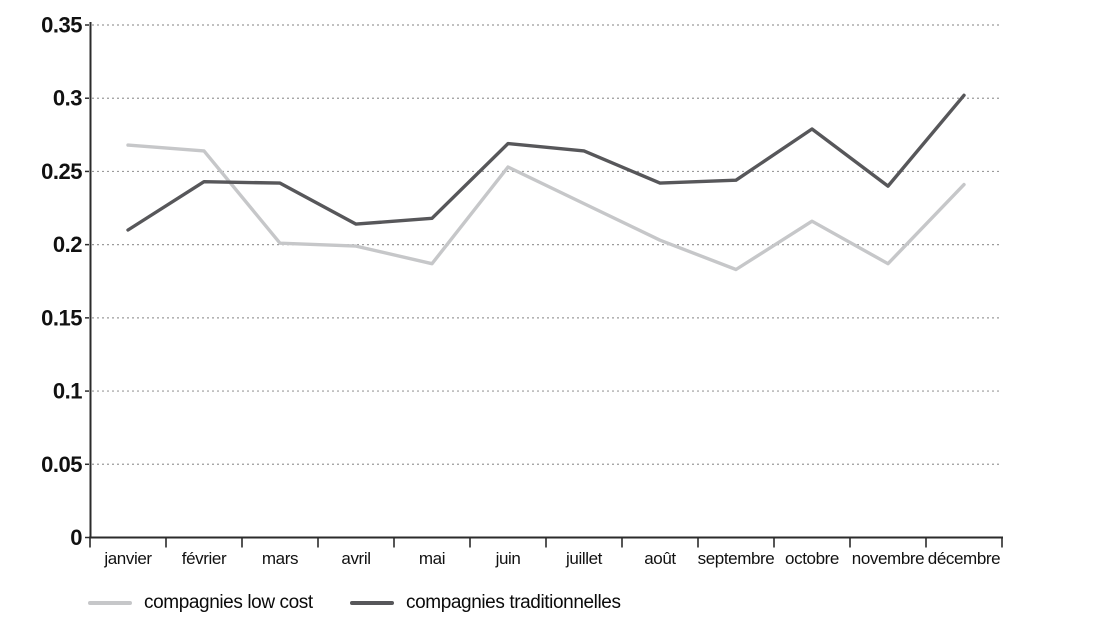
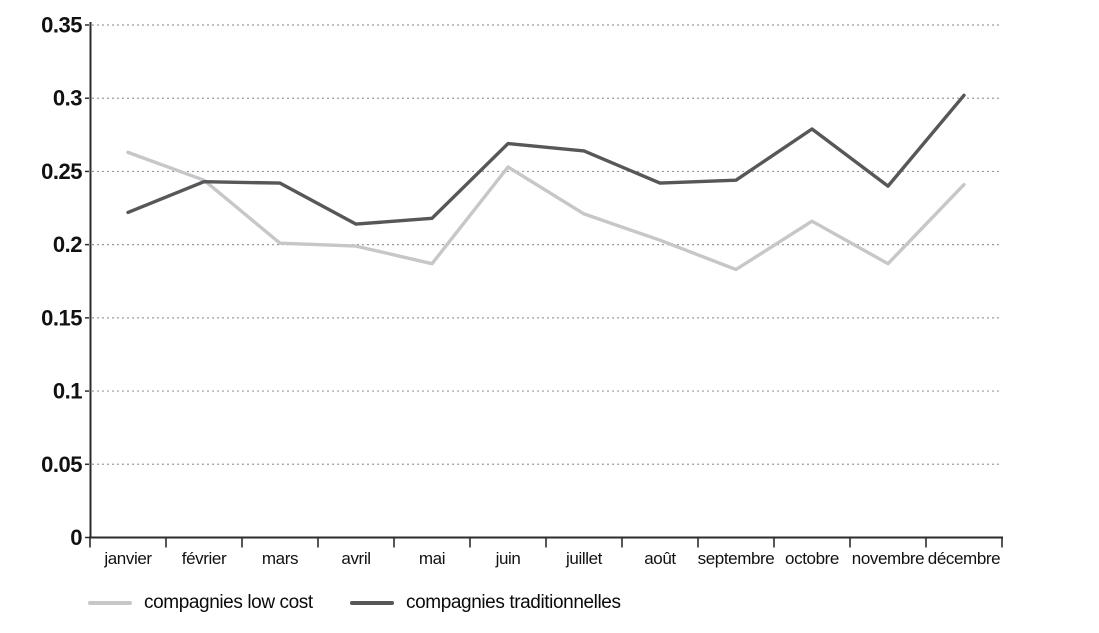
compagnies low cost/janvier: 0.268 -> 0.263
compagnies traditionnelles/janvier: 0.210 -> 0.222
compagnies low cost/février: 0.264 -> 0.244
compagnies low cost/juillet: 0.228 -> 0.221
